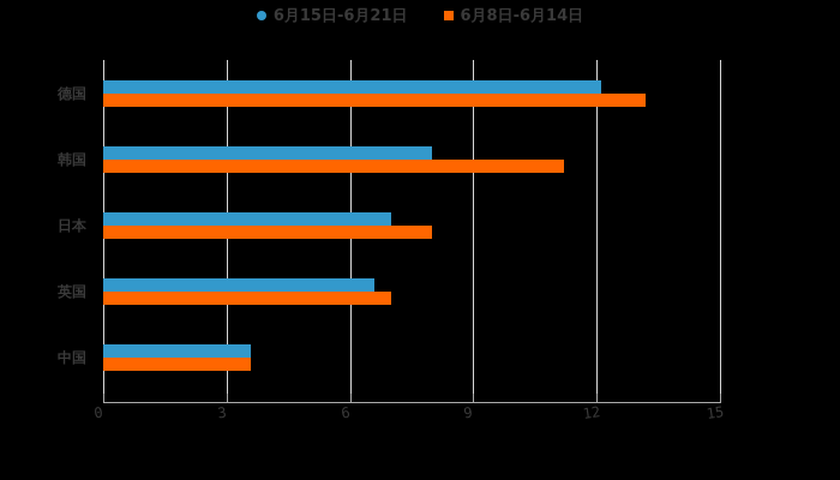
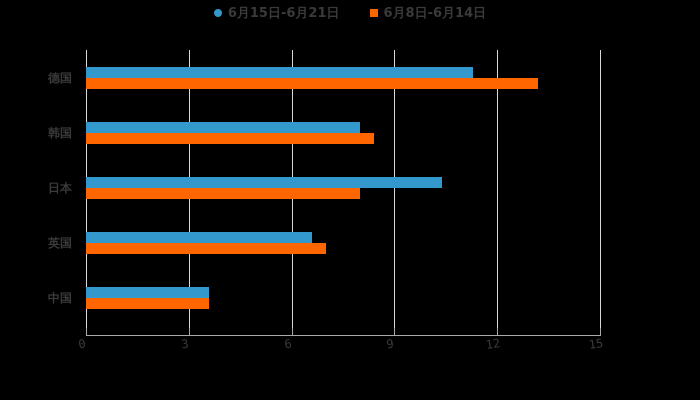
6月15日-6月21日/德国: 12.1 -> 11.3
6月8日-6月14日/韩国: 11.2 -> 8.4
6月15日-6月21日/日本: 7.0 -> 10.4
